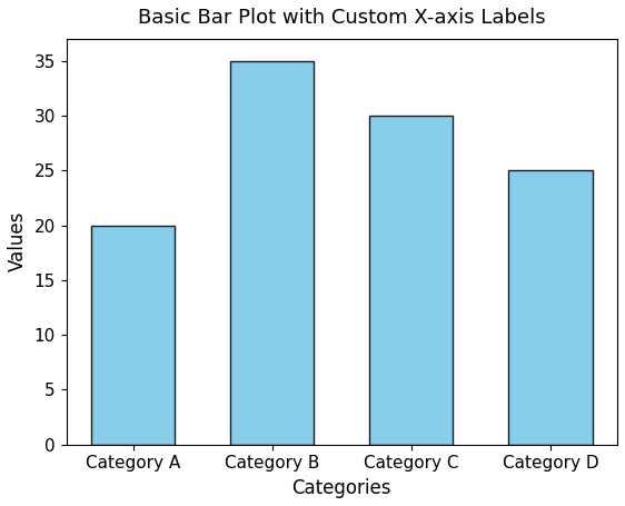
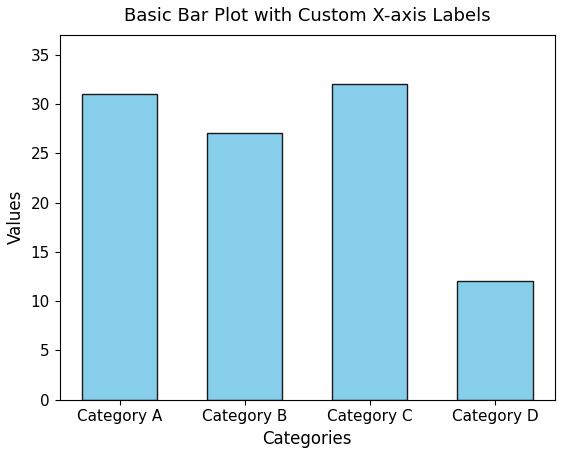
Category A: 20 -> 31
Category B: 35 -> 27
Category C: 30 -> 32
Category D: 25 -> 12
